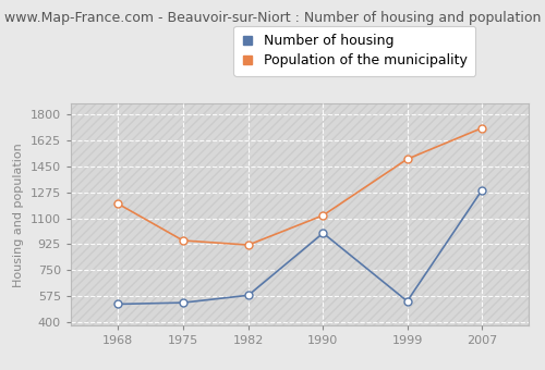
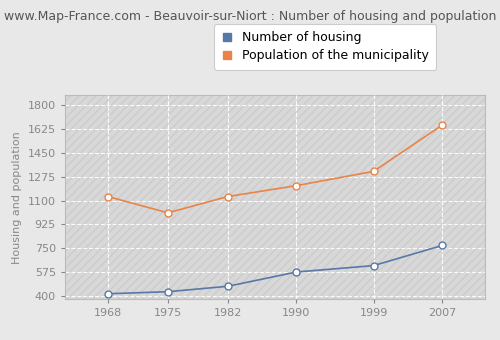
Number of housing/1968: 520 -> 420
Population of the municipality/1968: 1200 -> 1130
Number of housing/1975: 530 -> 430
Population of the municipality/1975: 950 -> 1010
Number of housing/1982: 580 -> 470
Population of the municipality/1982: 920 -> 1130
Number of housing/1990: 1000 -> 580
Population of the municipality/1990: 1120 -> 1210
Number of housing/1999: 540 -> 620
Population of the municipality/1999: 1500 -> 1320
Number of housing/2007: 1290 -> 770
Population of the municipality/2007: 1710 -> 1660
